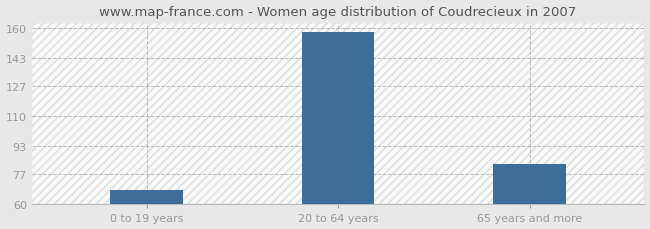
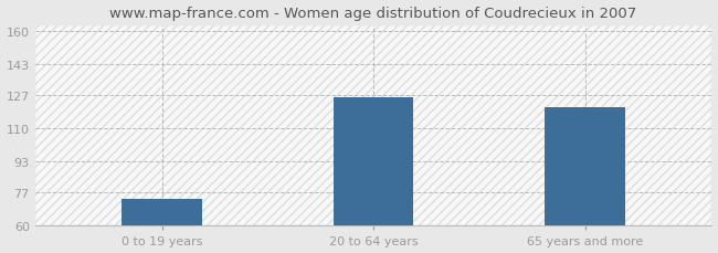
0 to 19 years: 68 -> 74
20 to 64 years: 158 -> 126
65 years and more: 83 -> 121
